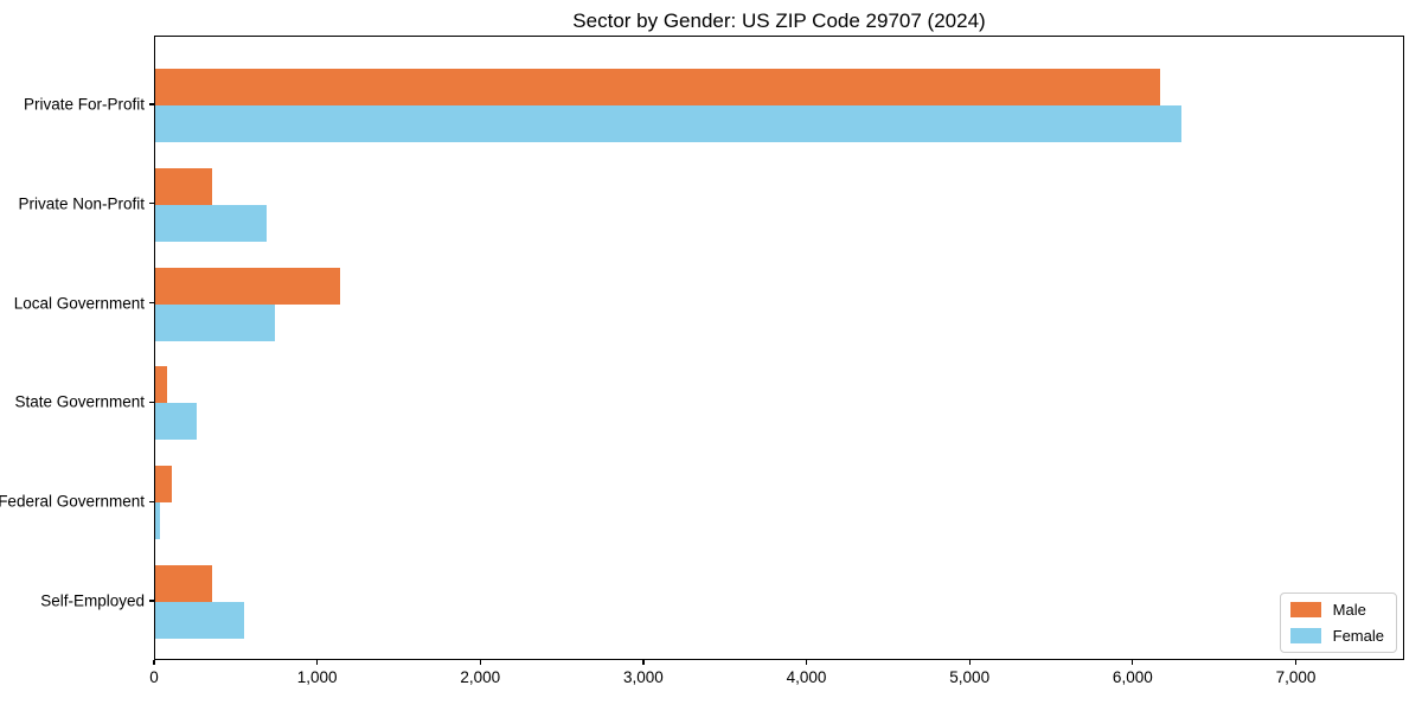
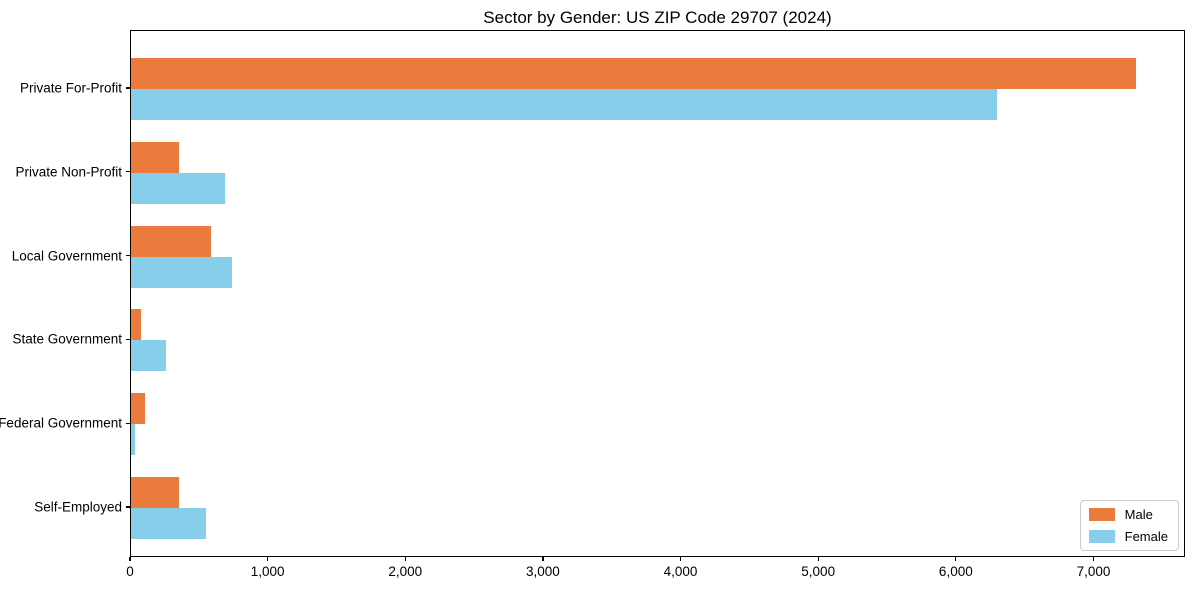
Male/Private For-Profit: 6160 -> 7300
Male/Local Government: 1130 -> 580
